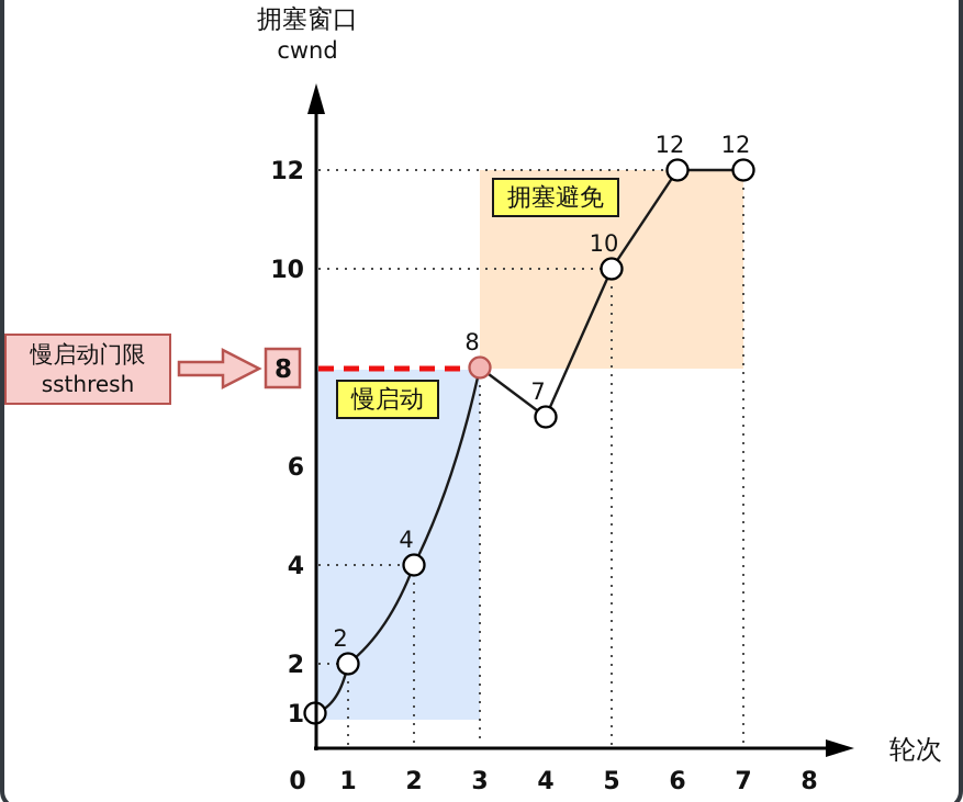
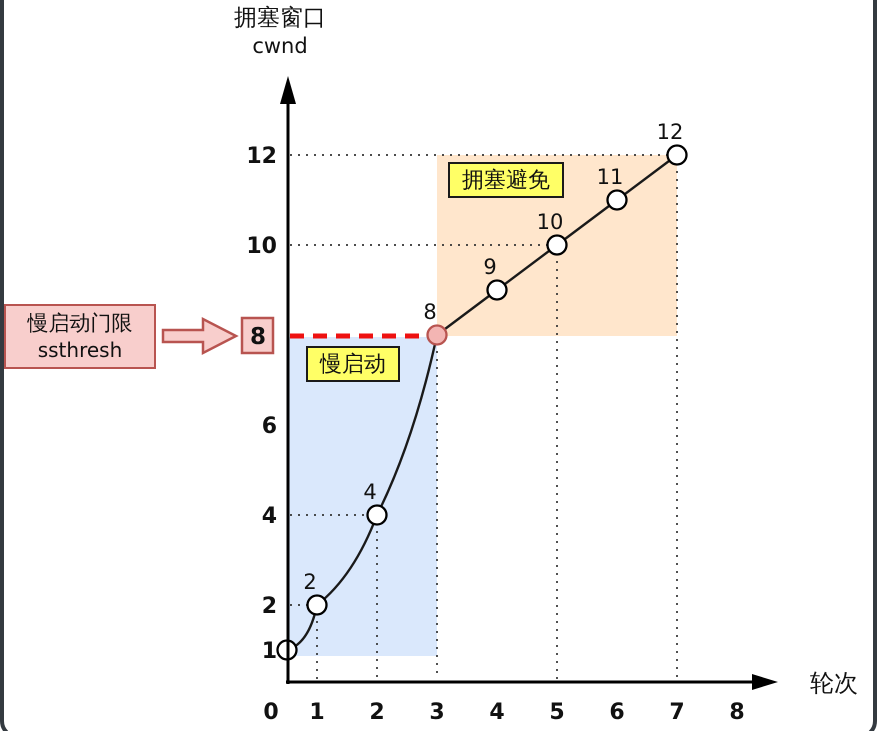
4: 7 -> 9
6: 12 -> 11
